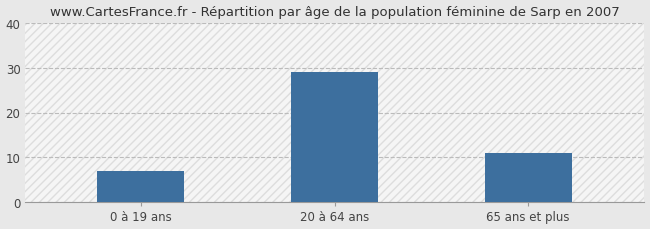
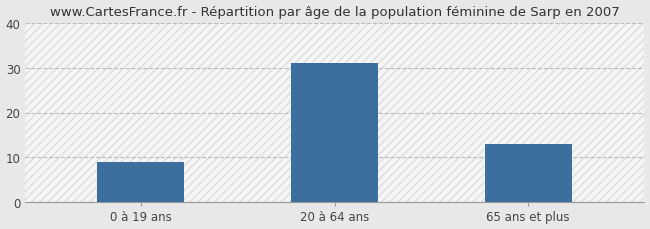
0 à 19 ans: 7 -> 9
20 à 64 ans: 29 -> 31
65 ans et plus: 11 -> 13
